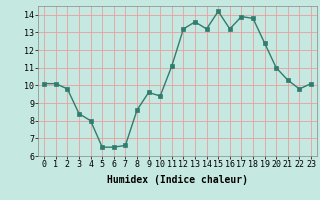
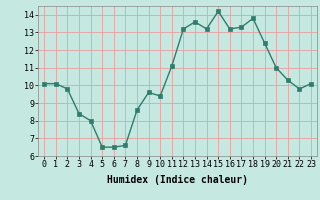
17: 13.9 -> 13.3
